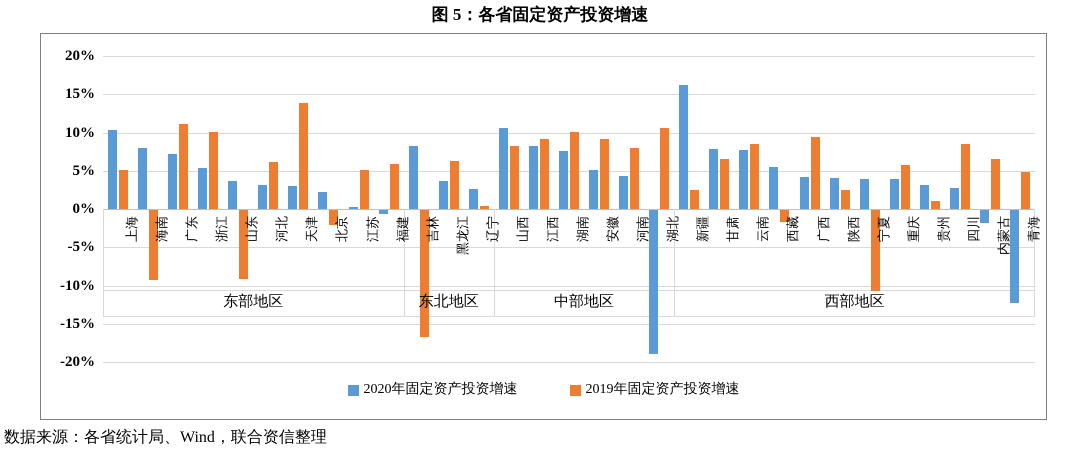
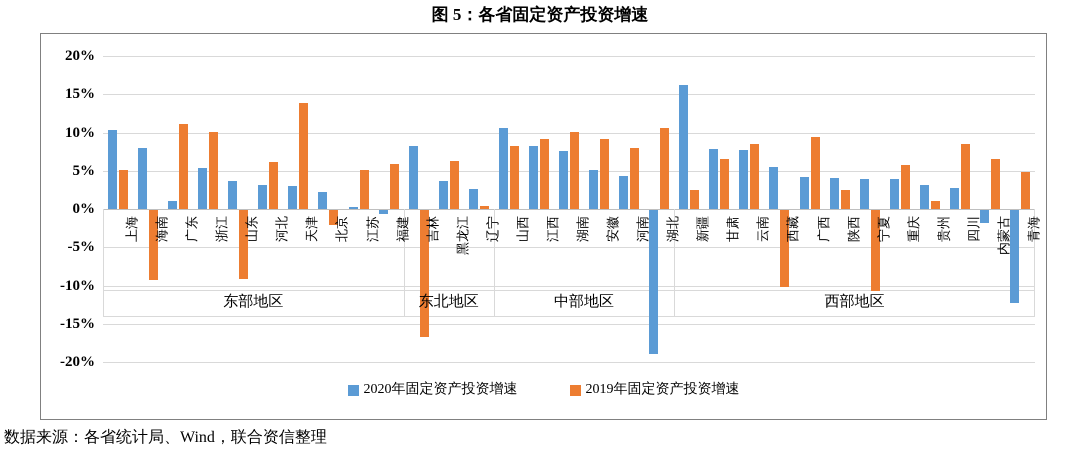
2020年固定资产投资增速/广东: 7% -> 1%
2019年固定资产投资增速/西藏: -2% -> -10%
